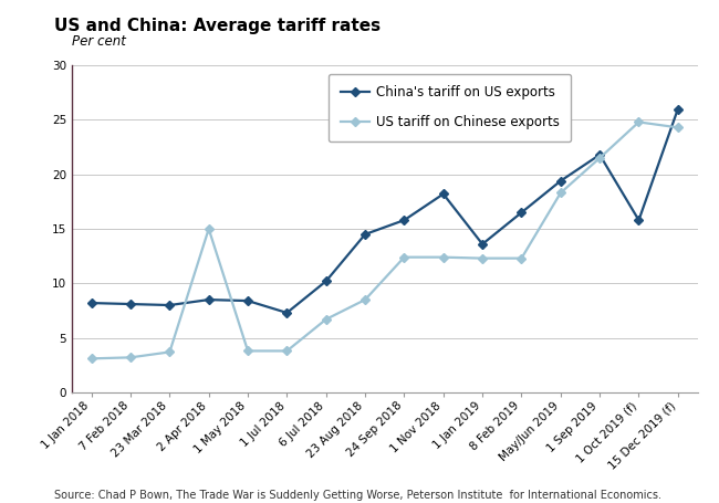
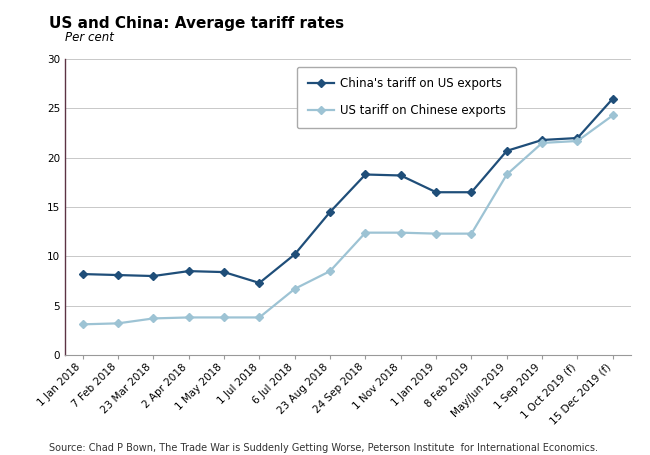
US tariff on Chinese exports/2 Apr 2018: 15.0 -> 3.8
China's tariff on US exports/24 Sep 2018: 15.8 -> 18.3
China's tariff on US exports/1 Jan 2019: 13.6 -> 16.5
China's tariff on US exports/May/Jun 2019: 19.4 -> 20.7
China's tariff on US exports/1 Oct 2019 (f): 15.8 -> 22.0
US tariff on Chinese exports/1 Oct 2019 (f): 24.8 -> 21.7
